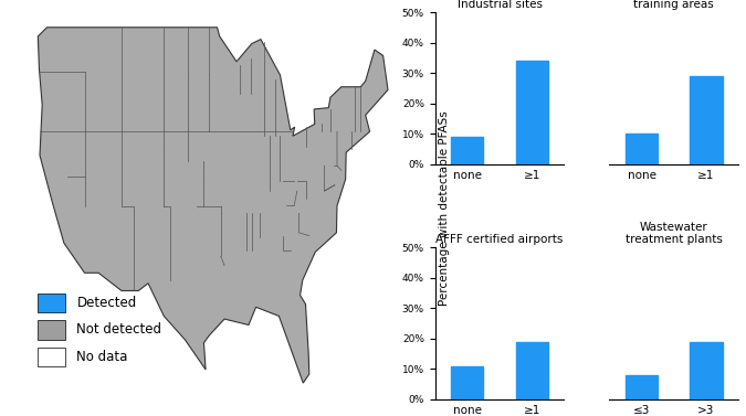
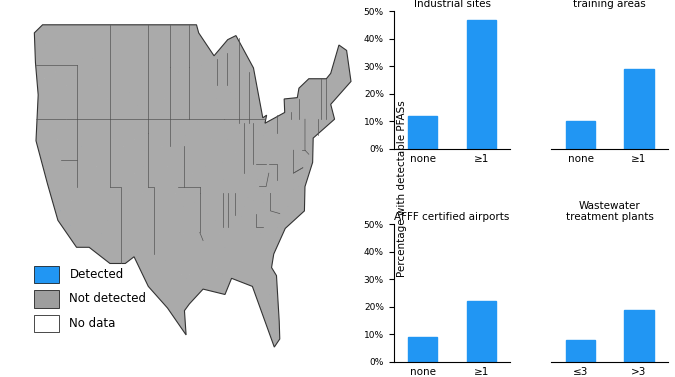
Industrial sites/none: 9% -> 12%
Industrial sites/≥1: 34% -> 47%
AFFF certified airports/none: 11% -> 9%
AFFF certified airports/≥1: 19% -> 22%
